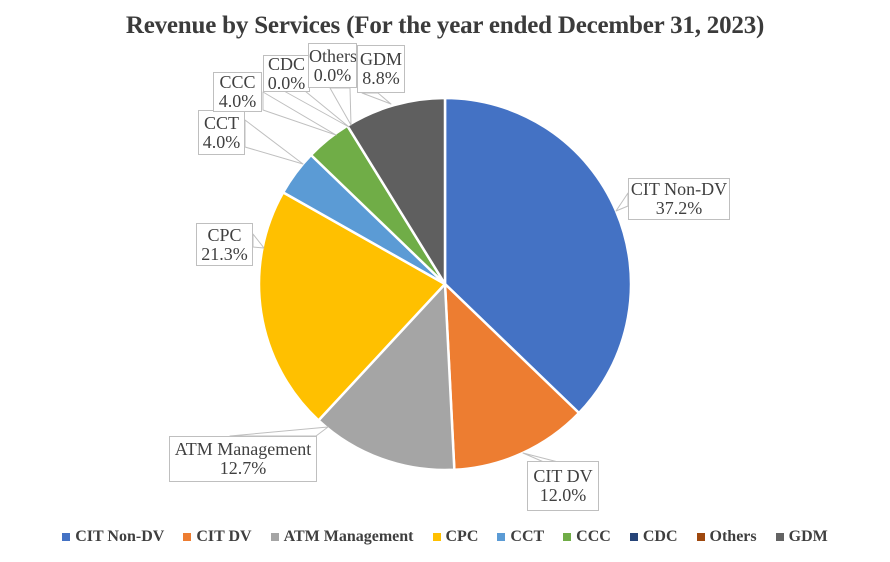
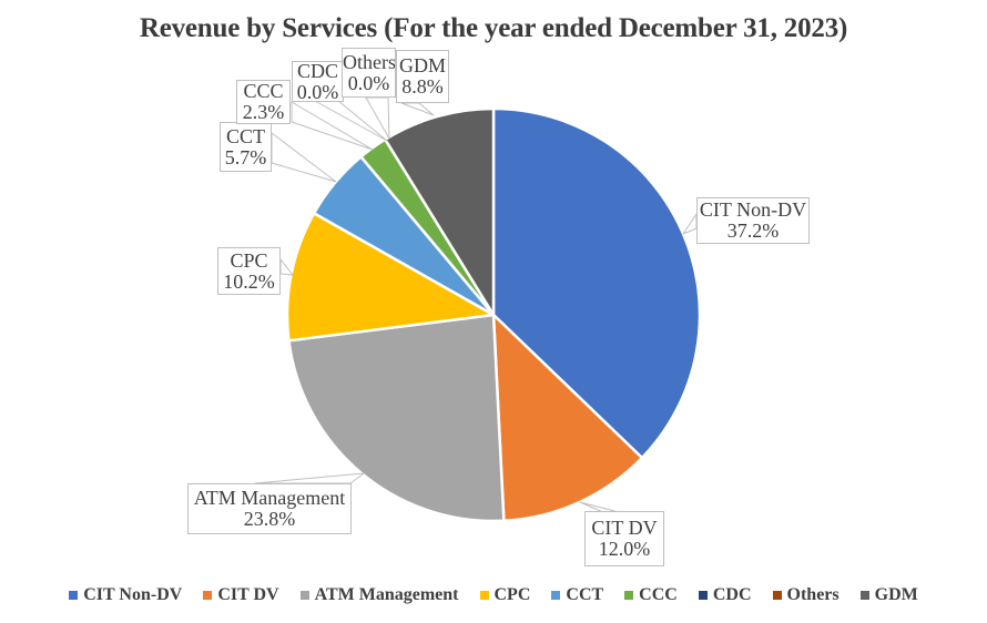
ATM Management: 12.7% -> 23.8%
CPC: 21.3% -> 10.2%
CCT: 4.0% -> 5.7%
CCC: 4.0% -> 2.3%
